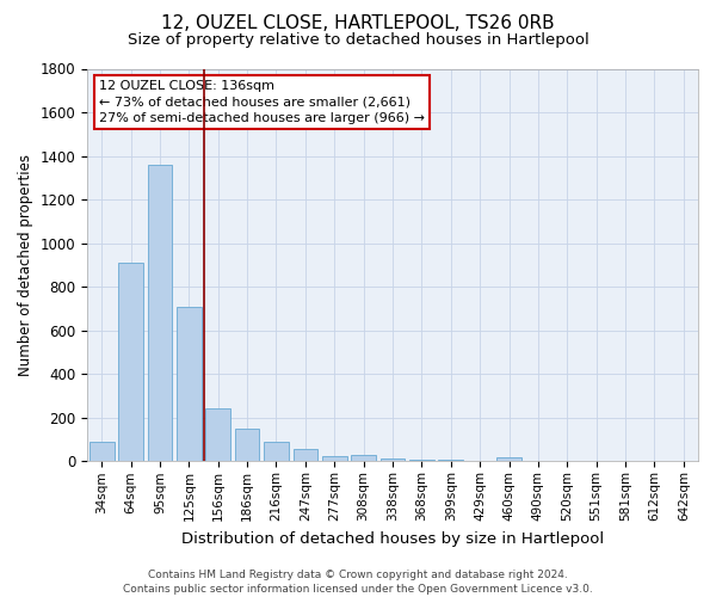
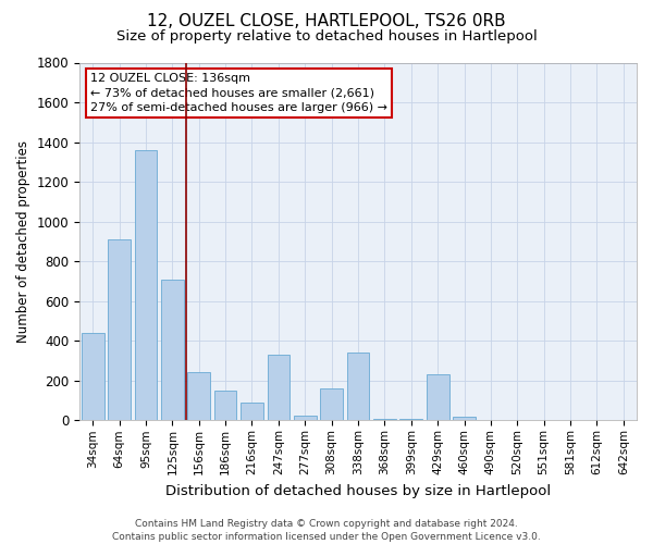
34sqm: 90 -> 440
247sqm: 60 -> 330
308sqm: 30 -> 160
338sqm: 20 -> 340
429sqm: 0 -> 230
